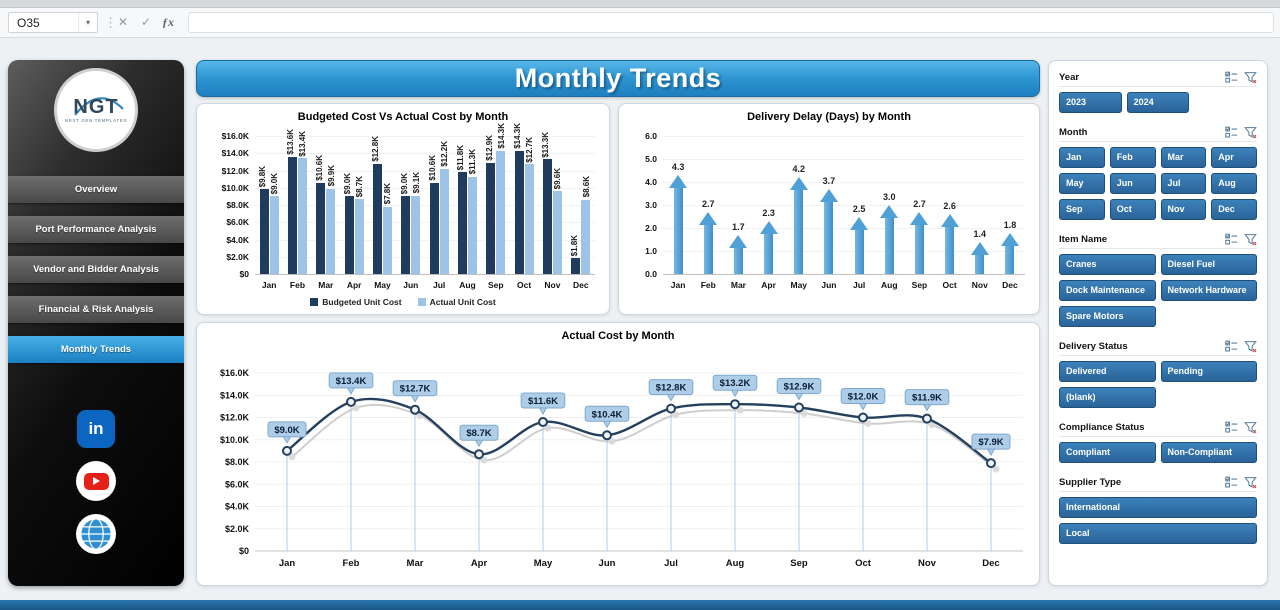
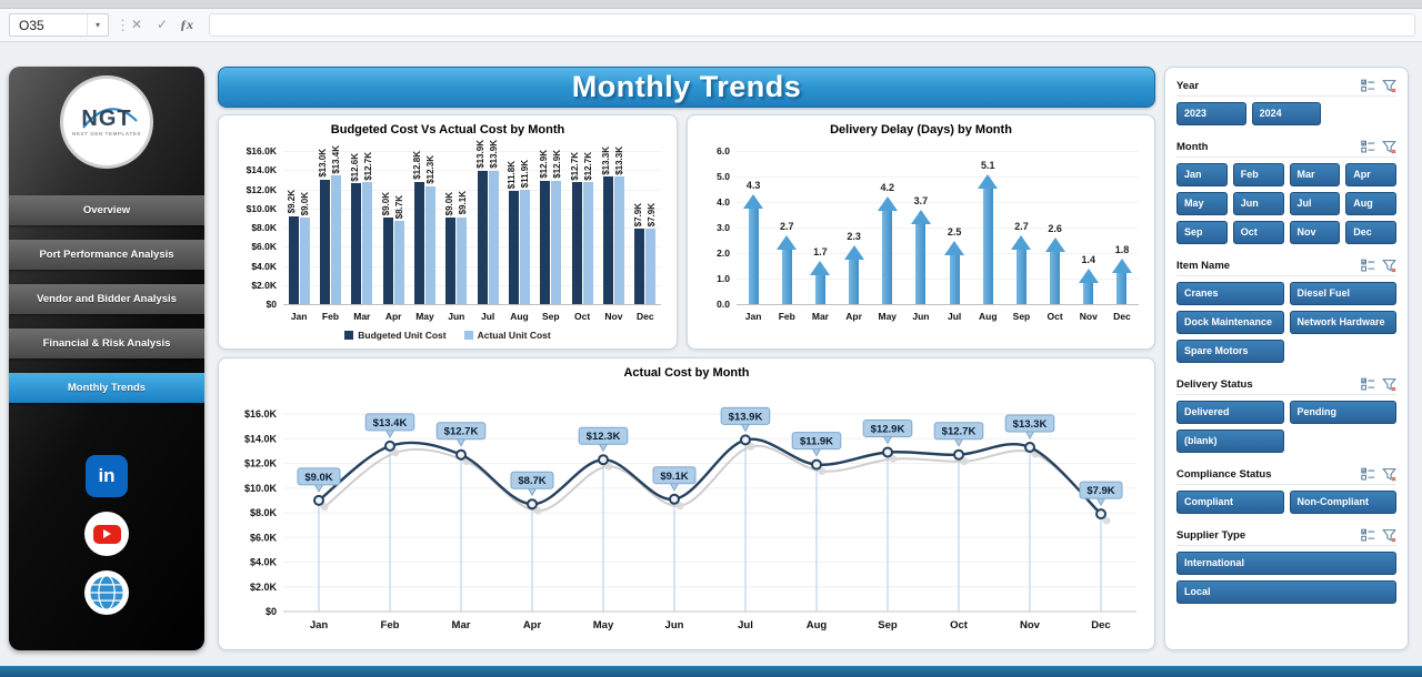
Budgeted Cost Vs Actual Cost by Month/Budgeted Unit Cost/Jan: $9.8K -> $9.2K
Budgeted Cost Vs Actual Cost by Month/Budgeted Unit Cost/Feb: $13.6K -> $13.0K
Budgeted Cost Vs Actual Cost by Month/Budgeted Unit Cost/Mar: $10.6K -> $12.6K
Budgeted Cost Vs Actual Cost by Month/Actual Unit Cost/Mar: $9.9K -> $12.7K
Budgeted Cost Vs Actual Cost by Month/Actual Unit Cost/May: $7.8K -> $12.3K
Budgeted Cost Vs Actual Cost by Month/Budgeted Unit Cost/Jul: $10.6K -> $13.9K
Budgeted Cost Vs Actual Cost by Month/Actual Unit Cost/Jul: $12.2K -> $13.9K
Budgeted Cost Vs Actual Cost by Month/Actual Unit Cost/Aug: $11.3K -> $11.9K
Budgeted Cost Vs Actual Cost by Month/Actual Unit Cost/Sep: $14.3K -> $12.9K
Budgeted Cost Vs Actual Cost by Month/Budgeted Unit Cost/Oct: $14.3K -> $12.7K
Budgeted Cost Vs Actual Cost by Month/Actual Unit Cost/Nov: $9.6K -> $13.3K
Budgeted Cost Vs Actual Cost by Month/Budgeted Unit Cost/Dec: $1.8K -> $7.9K
Budgeted Cost Vs Actual Cost by Month/Actual Unit Cost/Dec: $8.6K -> $7.9K
Delivery Delay (Days) by Month/Aug: 3.0 -> 5.1
Actual Cost by Month/May: $11.6K -> $12.3K
Actual Cost by Month/Jun: $10.4K -> $9.1K
Actual Cost by Month/Jul: $12.8K -> $13.9K
Actual Cost by Month/Aug: $13.2K -> $11.9K
Actual Cost by Month/Oct: $12.0K -> $12.7K
Actual Cost by Month/Nov: $11.9K -> $13.3K
